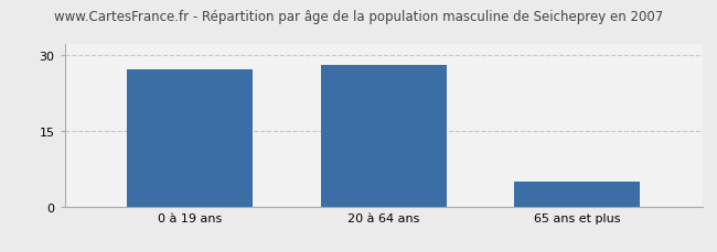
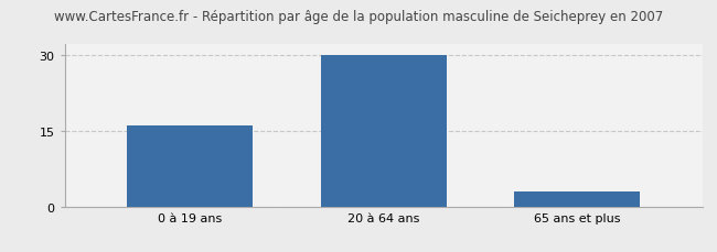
0 à 19 ans: 27 -> 16
20 à 64 ans: 28 -> 30
65 ans et plus: 5 -> 3
